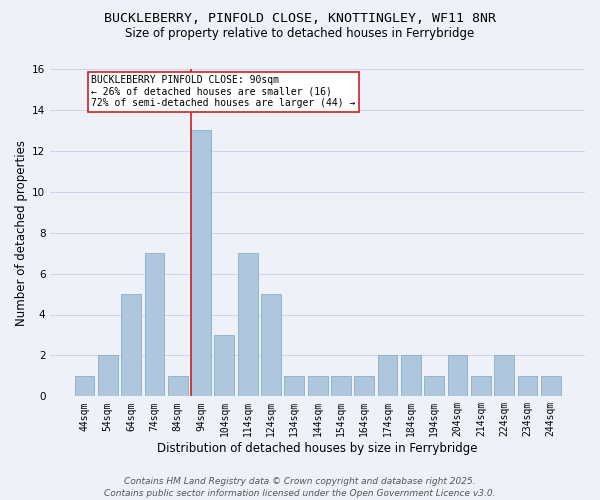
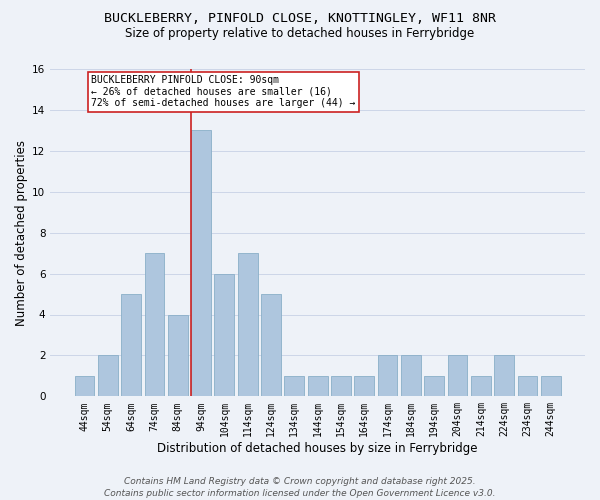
84sqm: 1 -> 4
104sqm: 3 -> 6
